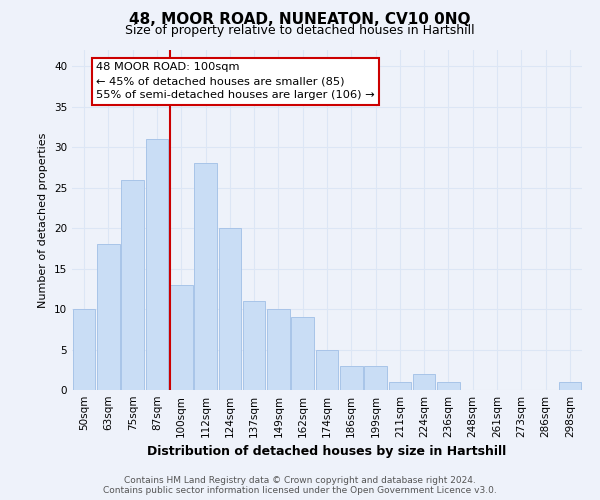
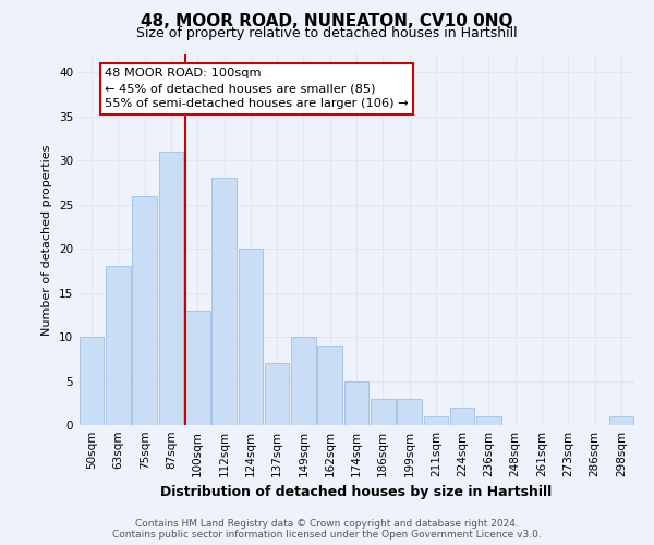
137sqm: 11 -> 7
